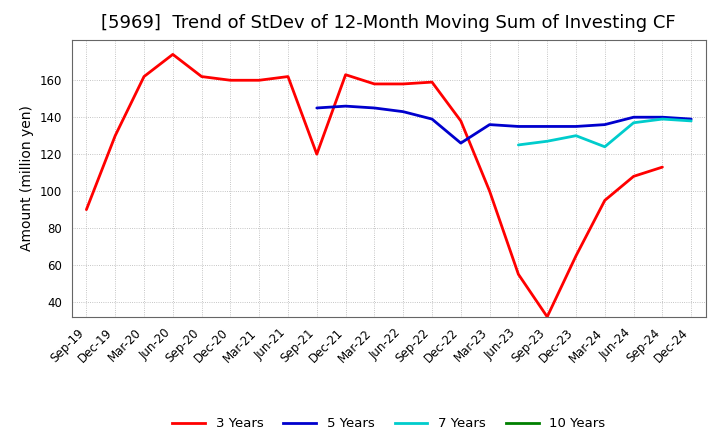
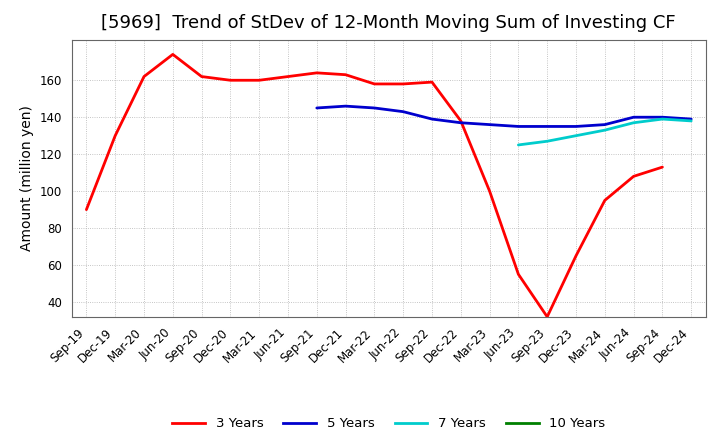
3 Years/Sep-21: 120 -> 164
5 Years/Dec-22: 126 -> 137
7 Years/Mar-24: 124 -> 133
